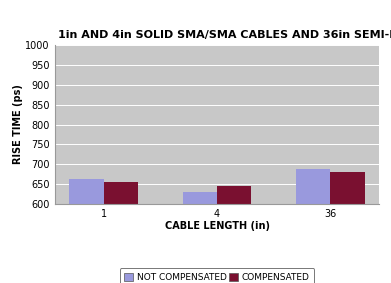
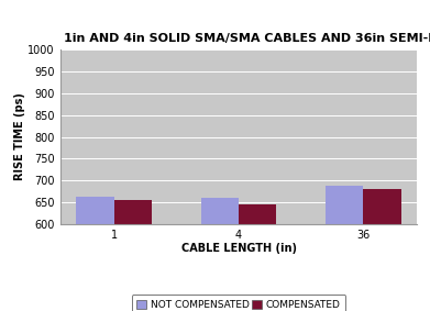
NOT COMPENSATED/4: 630 -> 659
